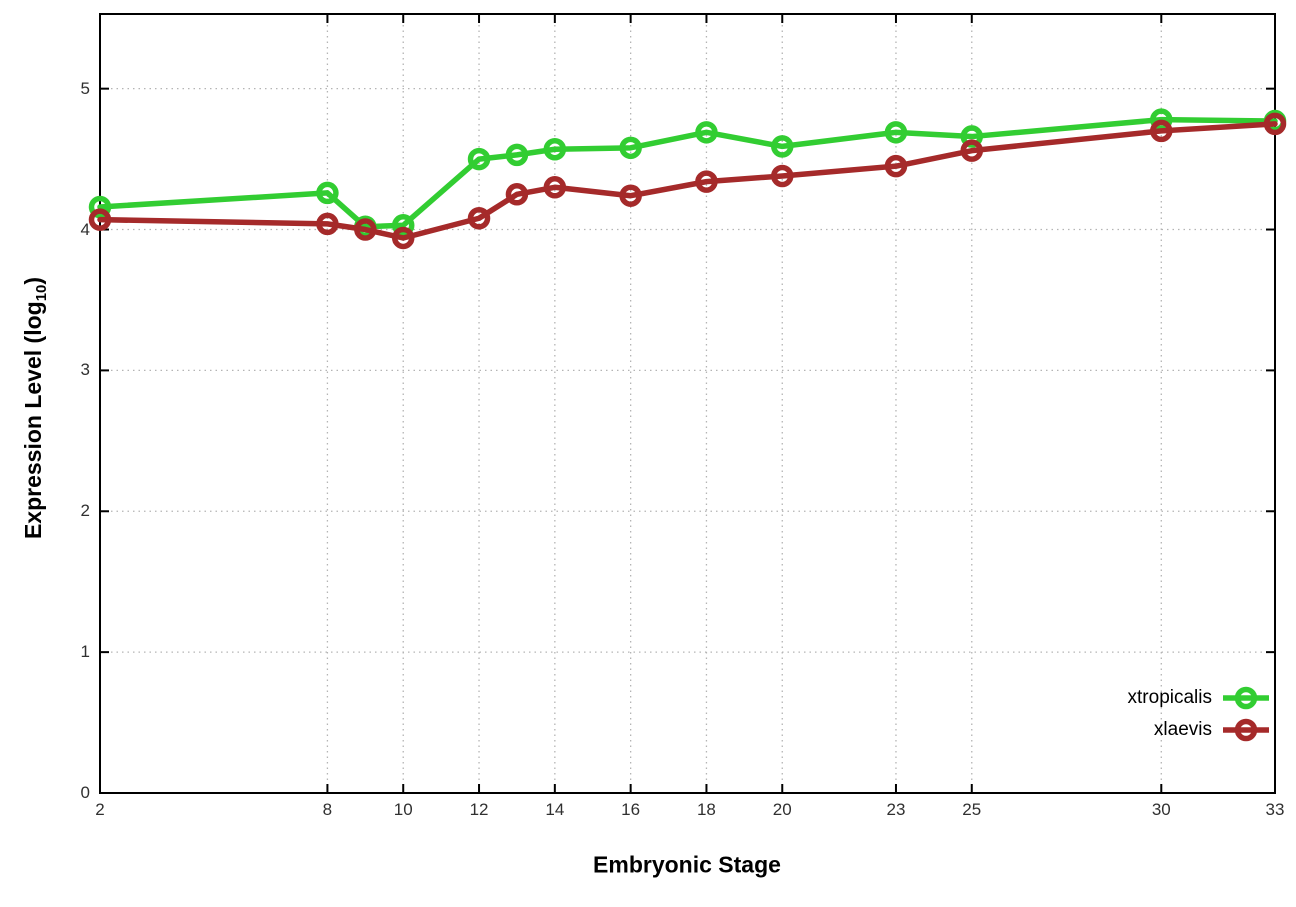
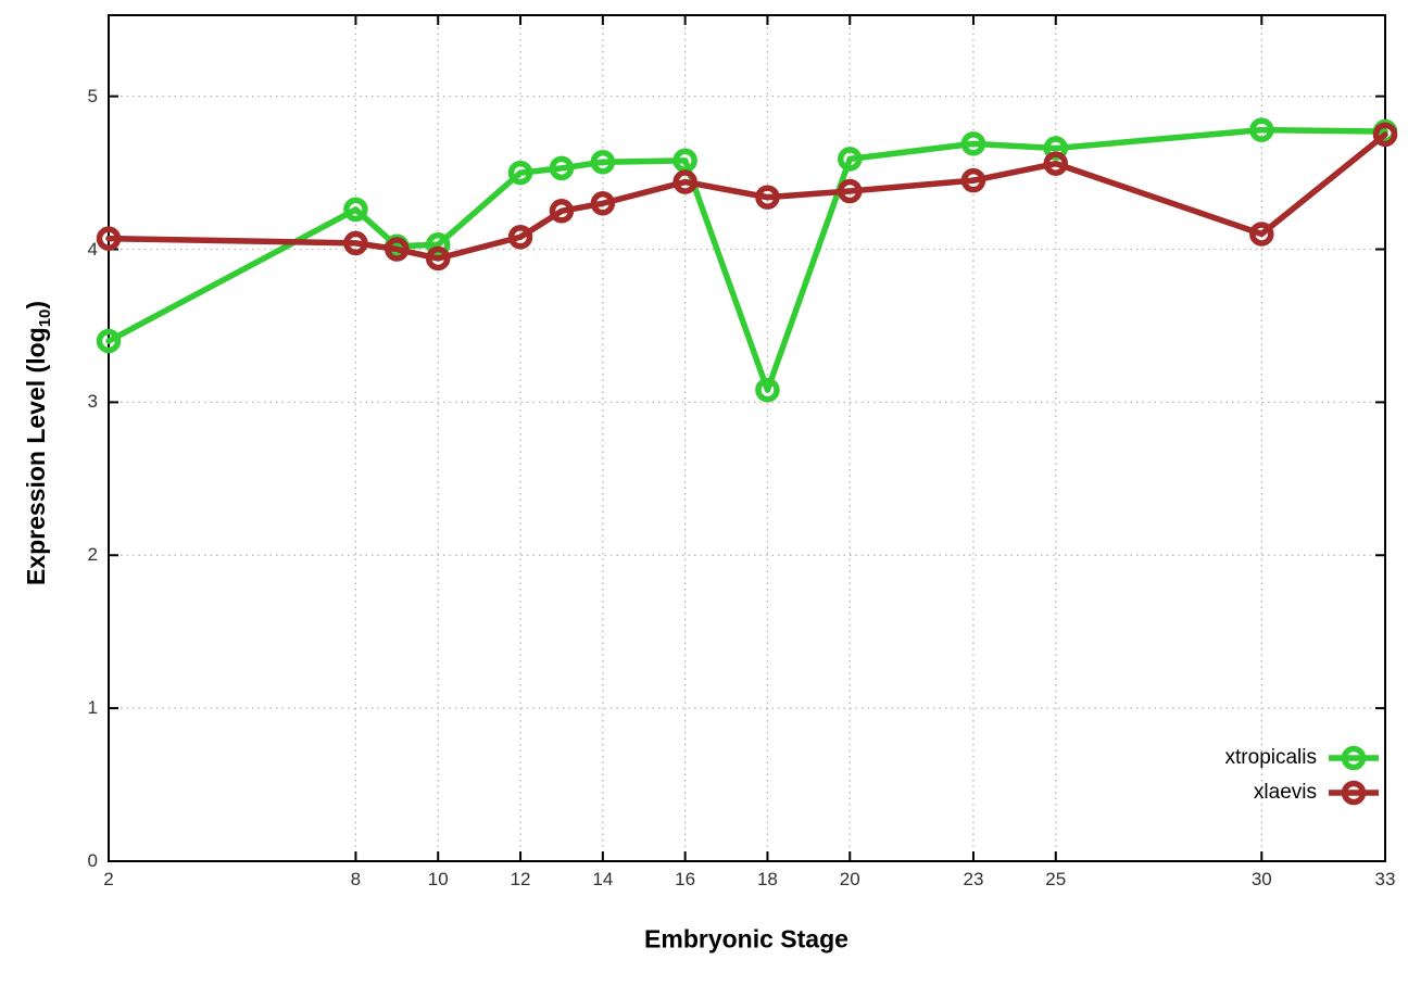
xtropicalis/2: 4.16 -> 3.40
xlaevis/16: 4.24 -> 4.44
xtropicalis/18: 4.69 -> 3.08
xlaevis/30: 4.70 -> 4.10
